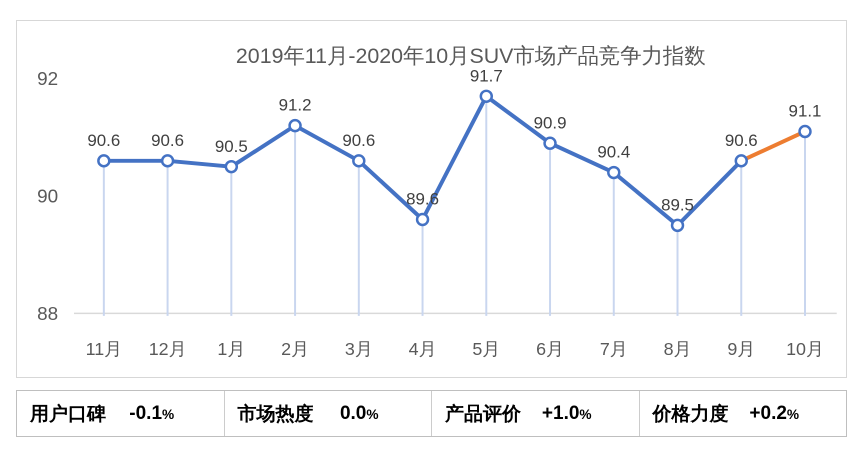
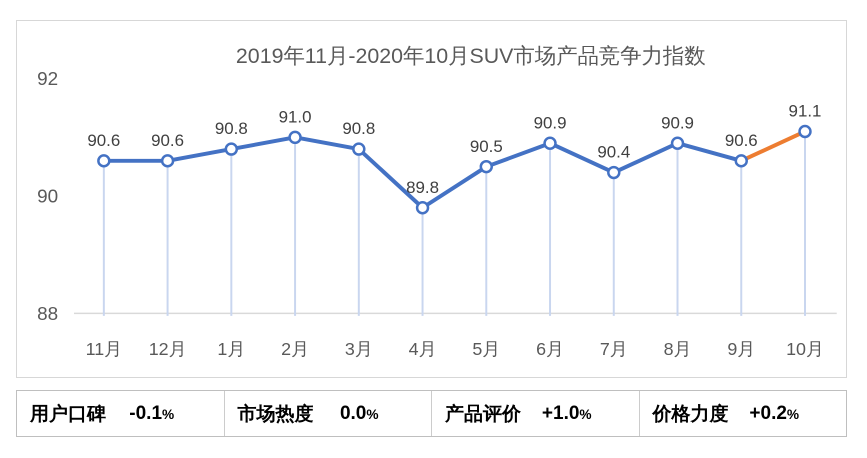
1月: 90.5 -> 90.8
2月: 91.2 -> 91.0
3月: 90.6 -> 90.8
4月: 89.6 -> 89.8
5月: 91.7 -> 90.5
8月: 89.5 -> 90.9
